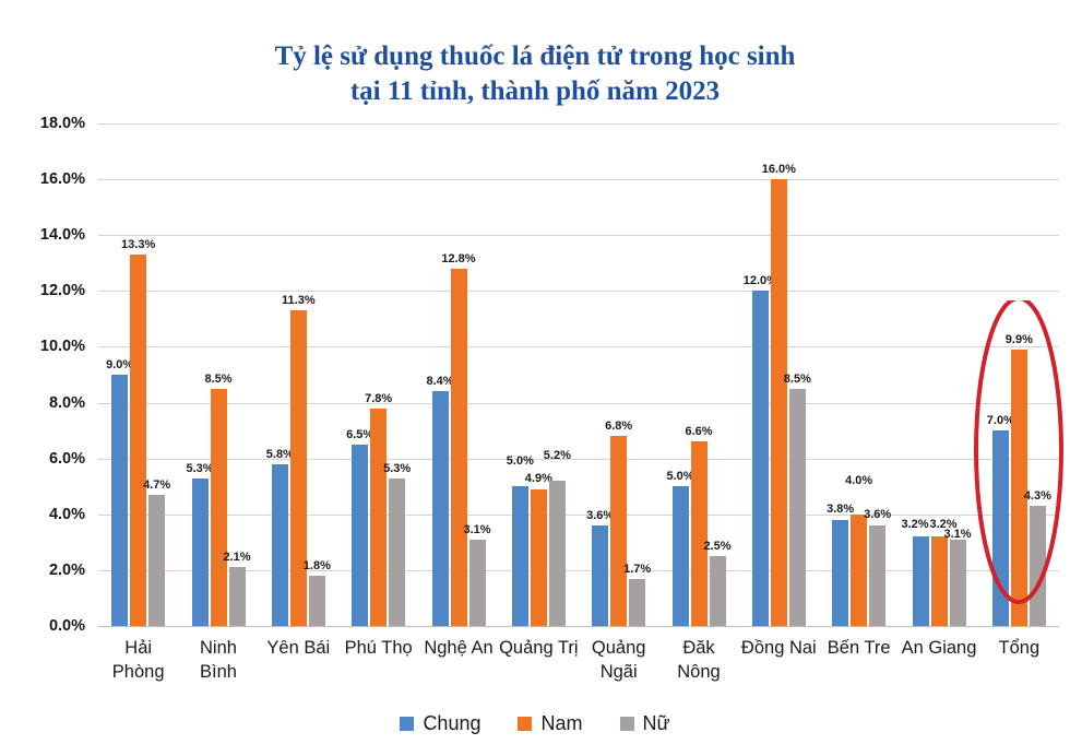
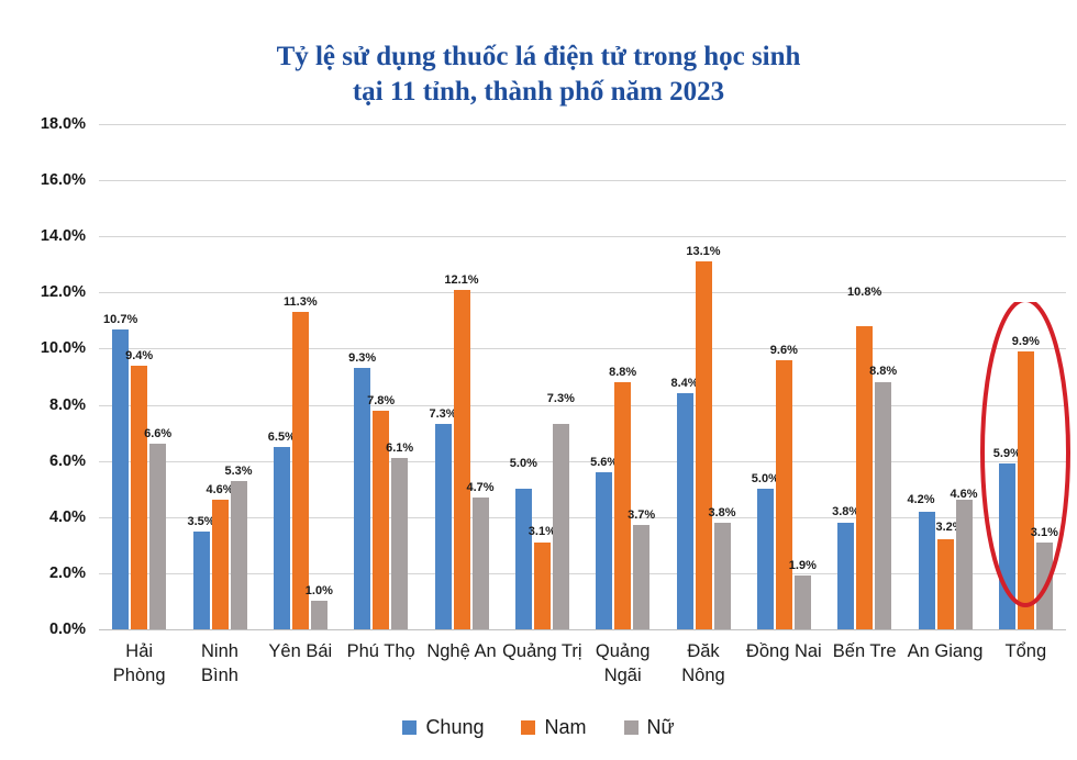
Chung/Hải Phòng: 9.0% -> 10.7%
Nam/Hải Phòng: 13.3% -> 9.4%
Nữ/Hải Phòng: 4.7% -> 6.6%
Chung/Ninh Bình: 5.3% -> 3.5%
Nam/Ninh Bình: 8.5% -> 4.6%
Nữ/Ninh Bình: 2.1% -> 5.3%
Chung/Yên Bái: 5.8% -> 6.5%
Nữ/Yên Bái: 1.8% -> 1.0%
Chung/Phú Thọ: 6.5% -> 9.3%
Nữ/Phú Thọ: 5.3% -> 6.1%
Chung/Nghệ An: 8.4% -> 7.3%
Nam/Nghệ An: 12.8% -> 12.1%
Nữ/Nghệ An: 3.1% -> 4.7%
Nam/Quảng Trị: 4.9% -> 3.1%
Nữ/Quảng Trị: 5.2% -> 7.3%
Chung/Quảng Ngãi: 3.6% -> 5.6%
Nam/Quảng Ngãi: 6.8% -> 8.8%
Nữ/Quảng Ngãi: 1.7% -> 3.7%
Chung/Đăk Nông: 5.0% -> 8.4%
Nam/Đăk Nông: 6.6% -> 13.1%
Nữ/Đăk Nông: 2.5% -> 3.8%
Chung/Đồng Nai: 12.0% -> 5.0%
Nam/Đồng Nai: 16.0% -> 9.6%
Nữ/Đồng Nai: 8.5% -> 1.9%
Nam/Bến Tre: 4.0% -> 10.8%
Nữ/Bến Tre: 3.6% -> 8.8%
Chung/An Giang: 3.2% -> 4.2%
Nữ/An Giang: 3.1% -> 4.6%
Chung/Tổng: 7.0% -> 5.9%
Nữ/Tổng: 4.3% -> 3.1%
